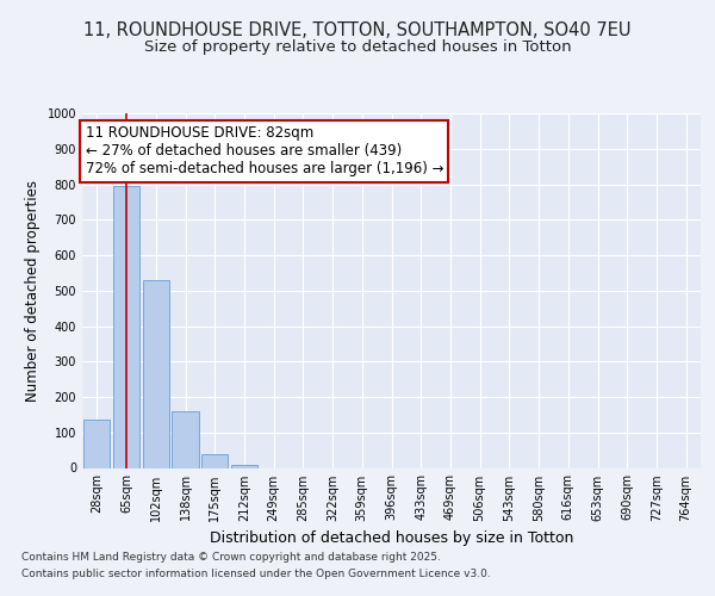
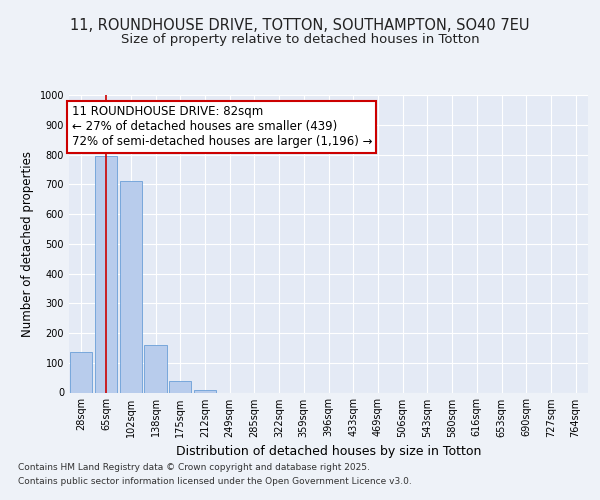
102sqm: 530 -> 710
